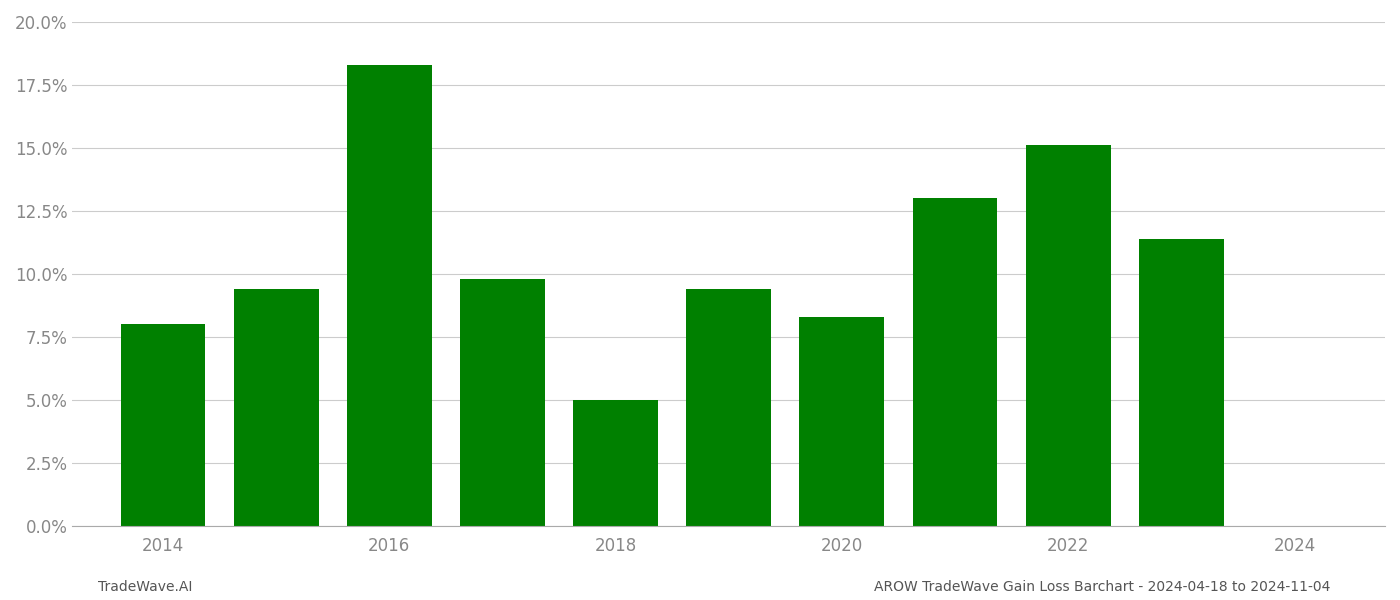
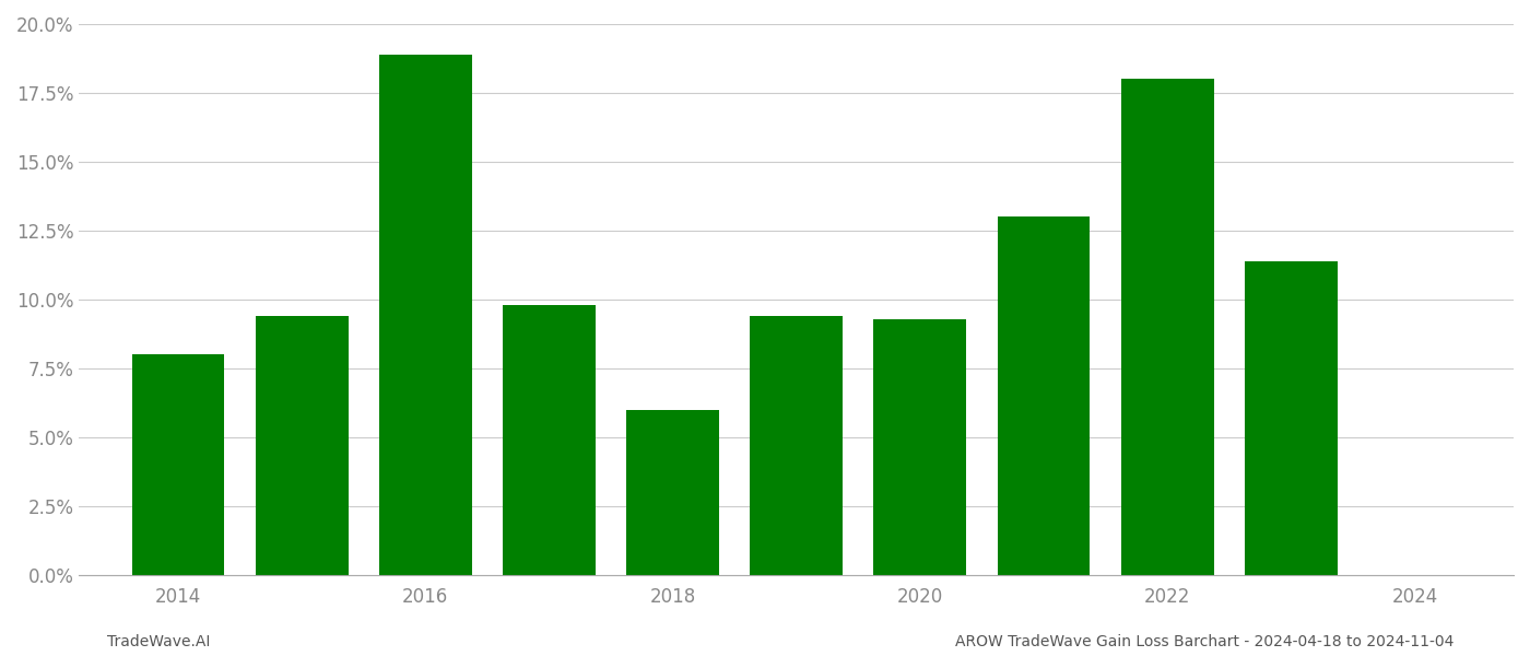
2016: 18.3% -> 18.9%
2018: 5.0% -> 6.0%
2020: 8.3% -> 9.3%
2022: 15.1% -> 18.0%
